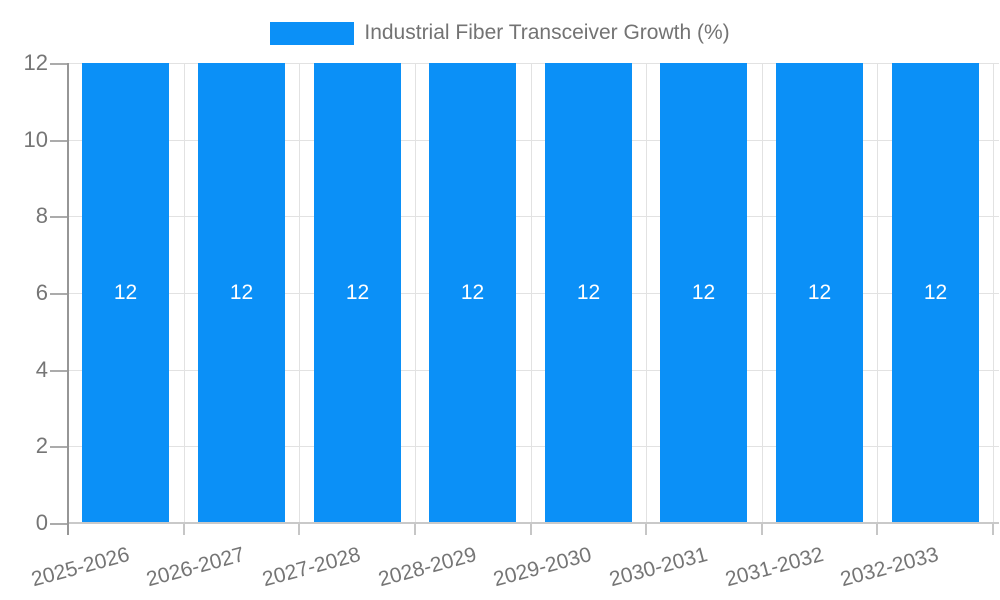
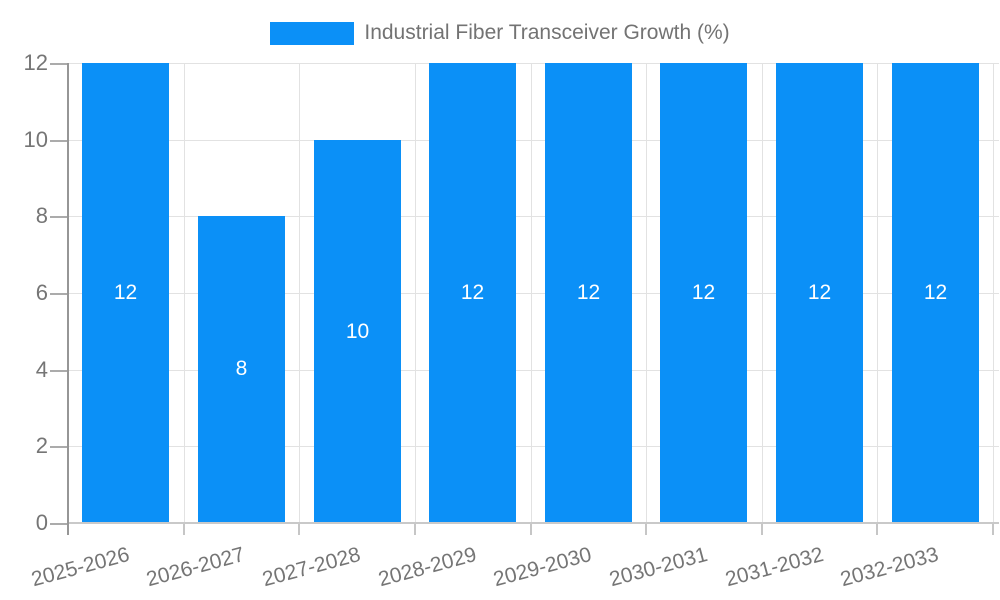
2026-2027: 12 -> 8
2027-2028: 12 -> 10
